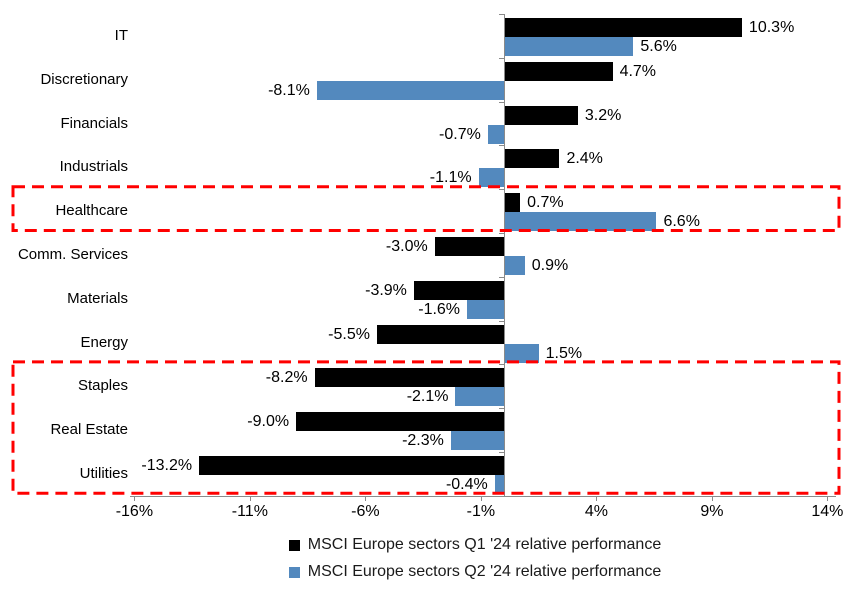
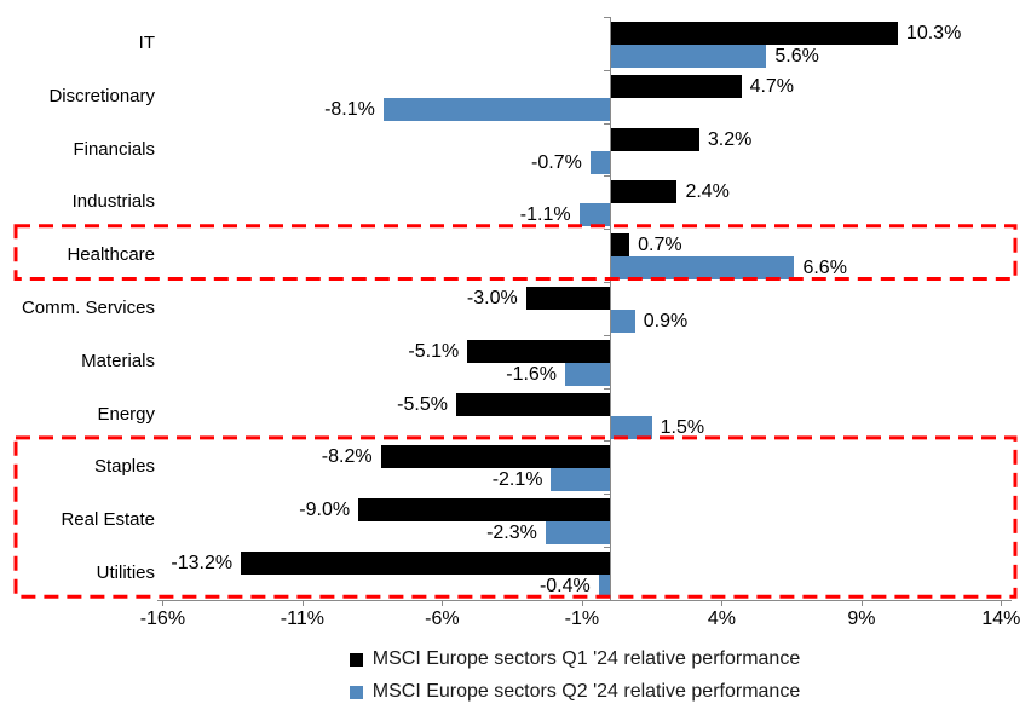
MSCI Europe sectors Q1 '24 relative performance/Materials: -3.9% -> -5.1%
